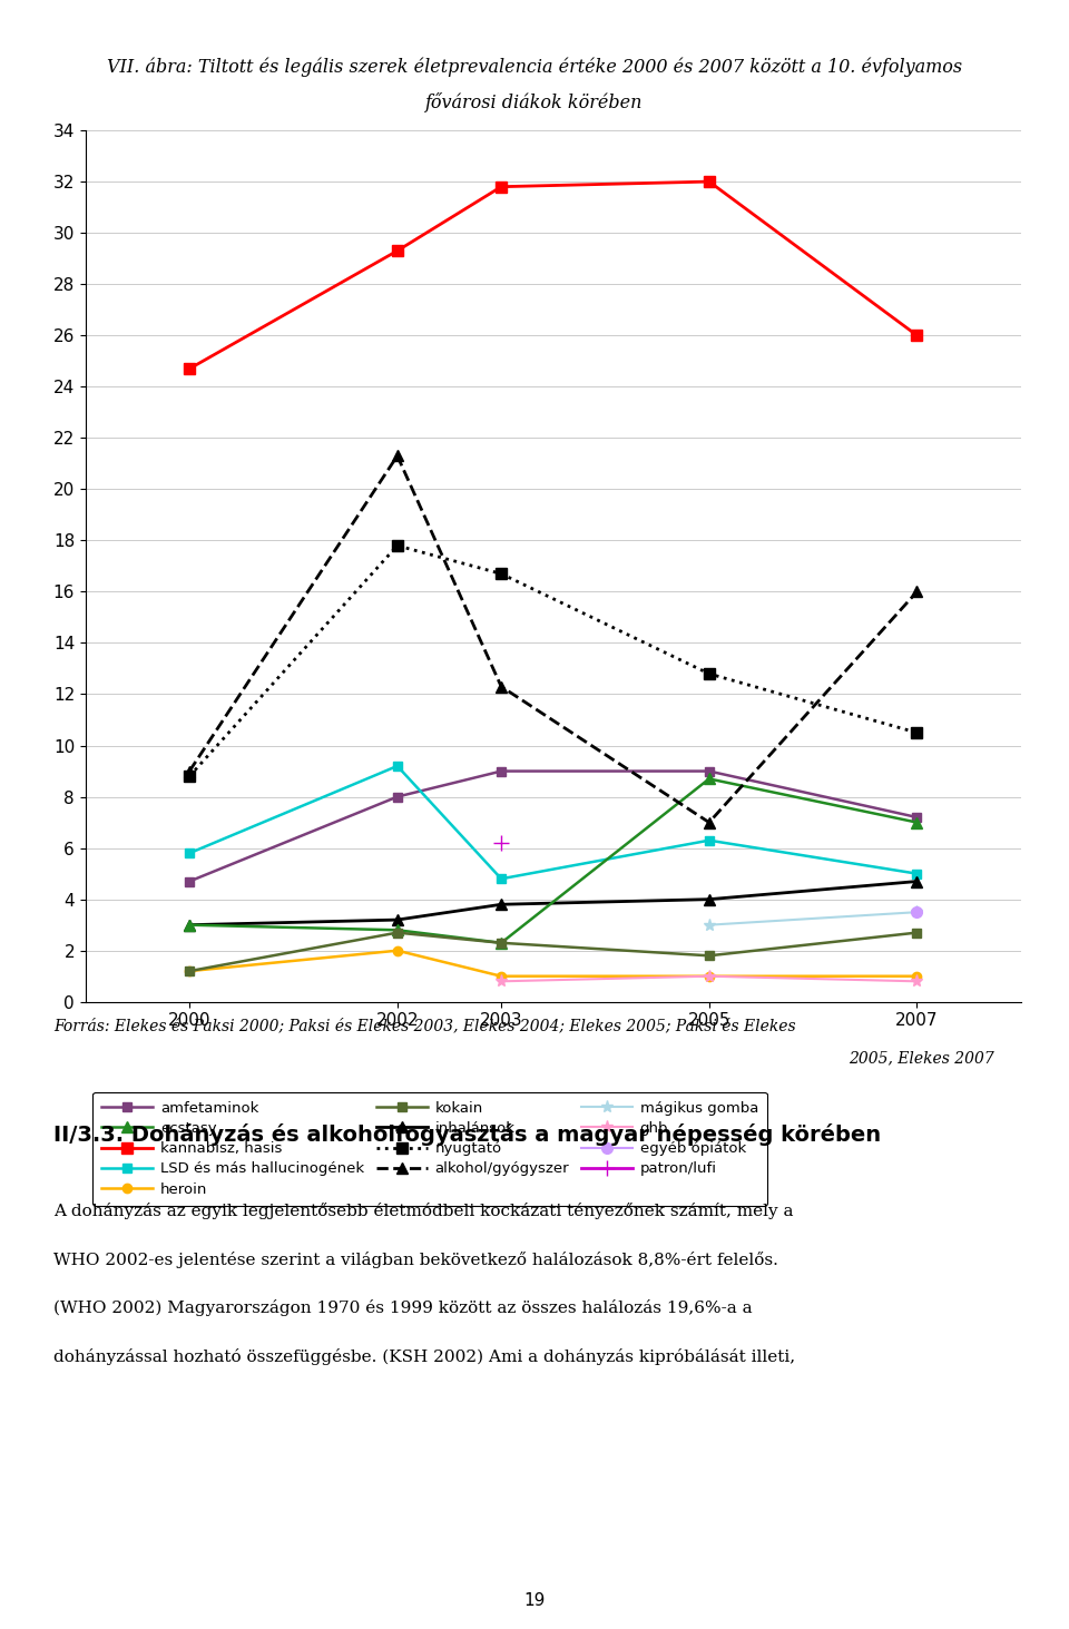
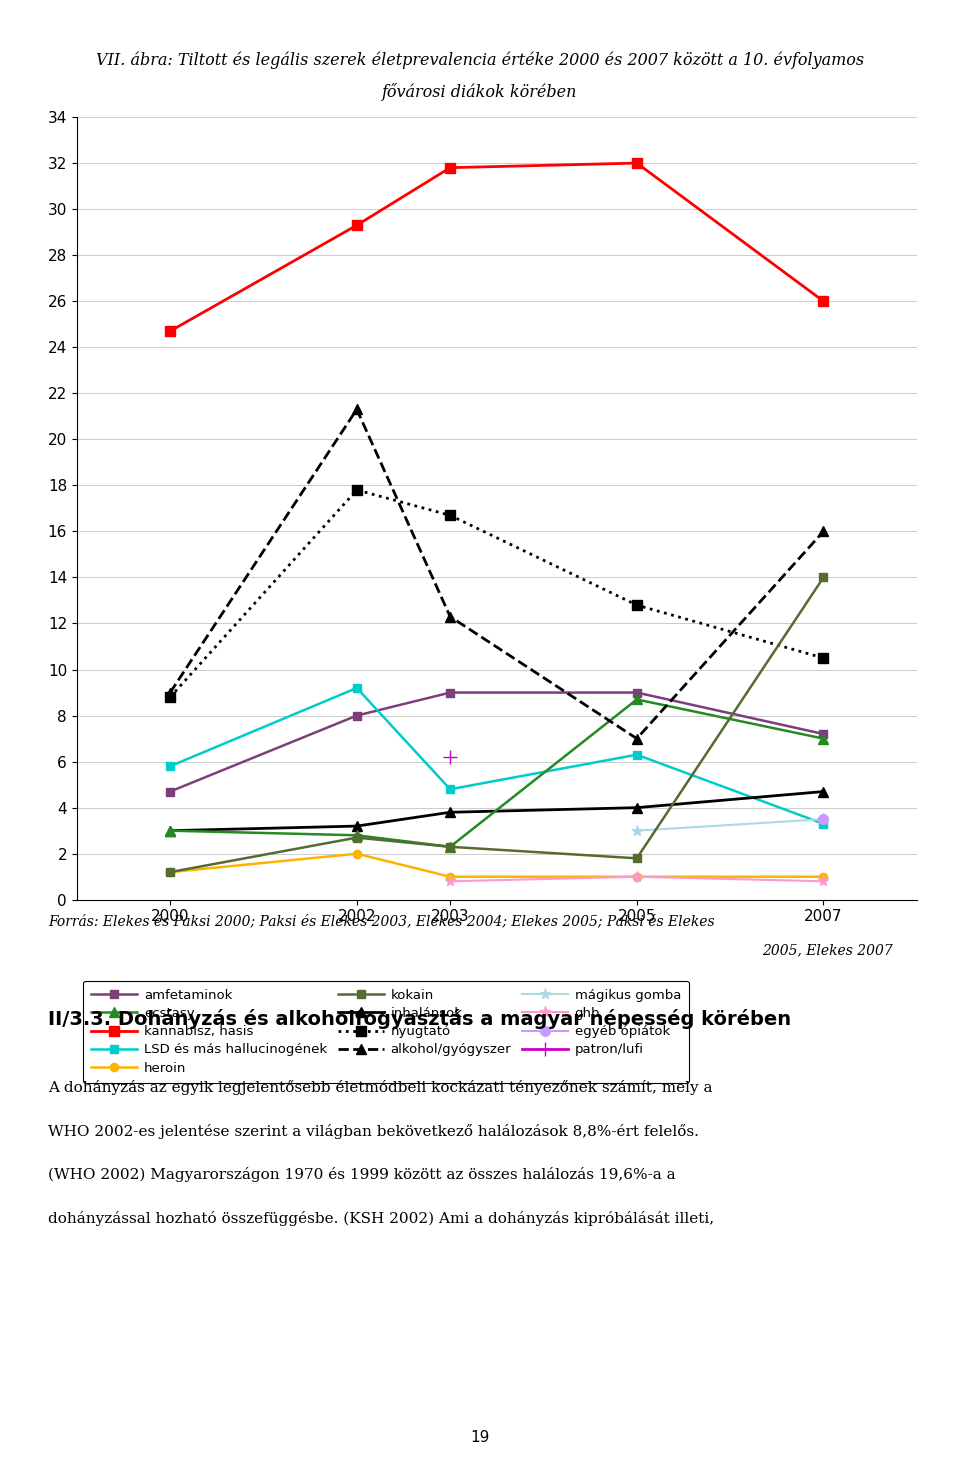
LSD és más hallucinogének/2007: 5.0 -> 3.3
kokain/2007: 2.7 -> 14.0
